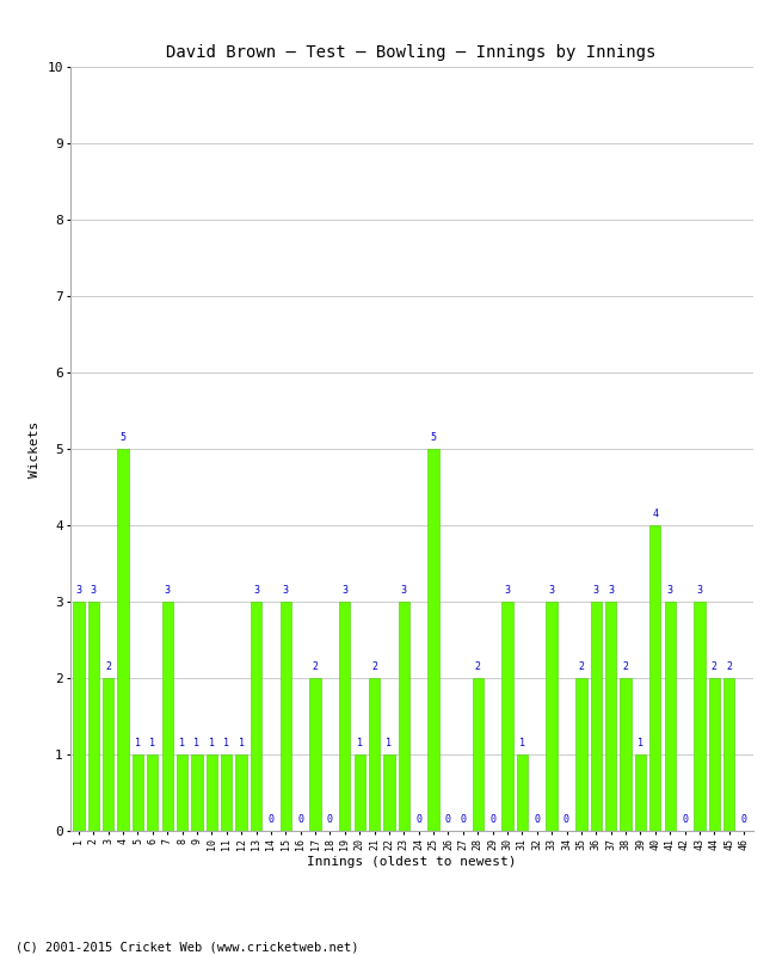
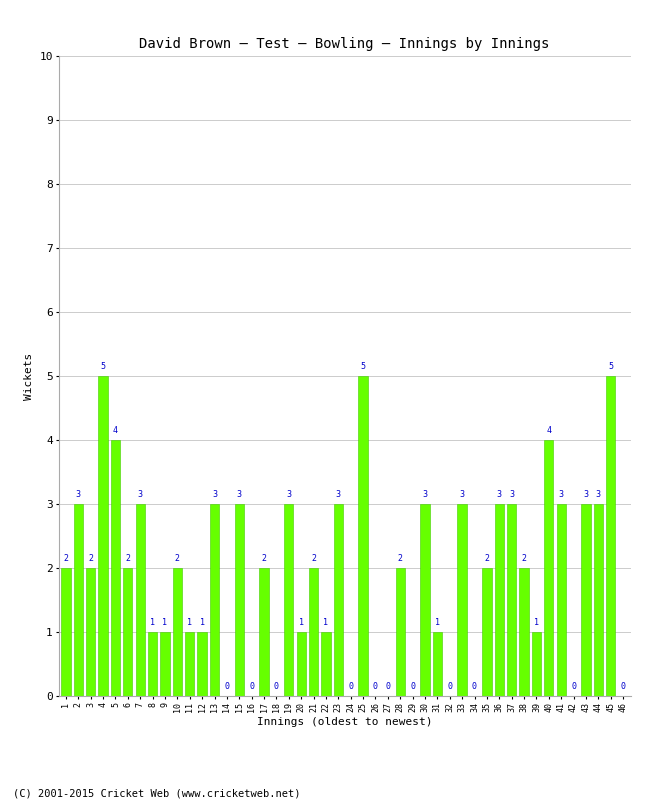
1: 3 -> 2
5: 1 -> 4
6: 1 -> 2
10: 1 -> 2
44: 2 -> 3
45: 2 -> 5
